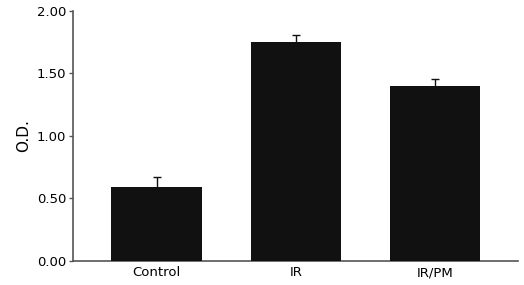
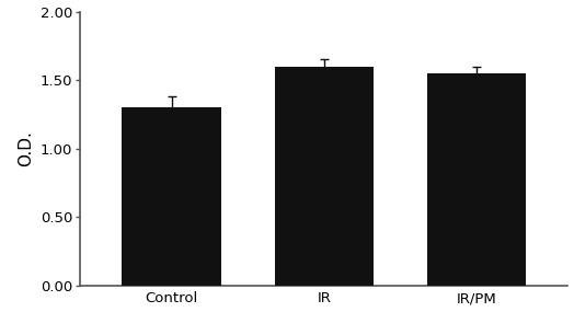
Control: 0.59 -> 1.30
IR: 1.75 -> 1.60
IR/PM: 1.40 -> 1.55
